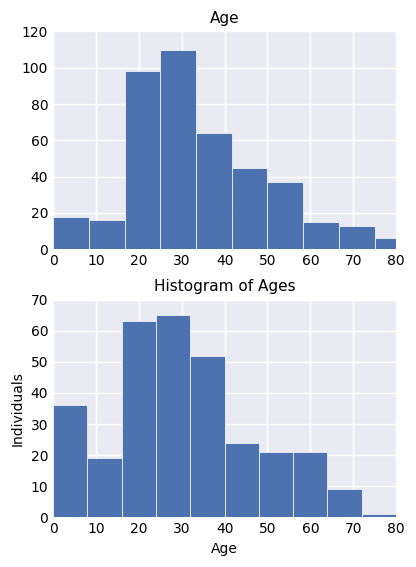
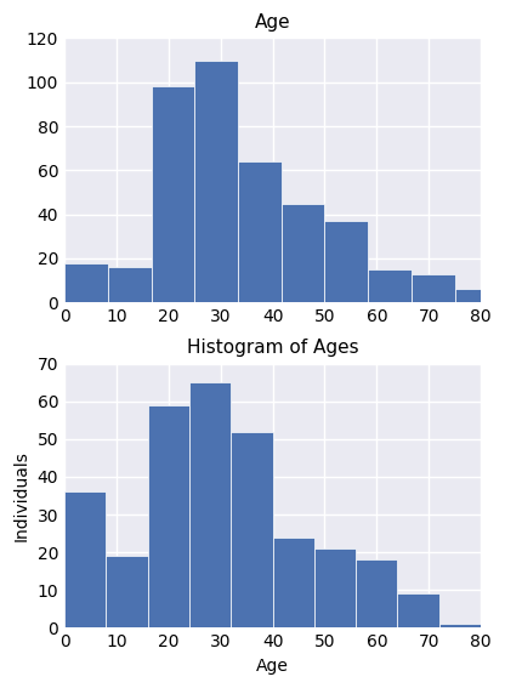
Histogram of Ages/20: 63 -> 59
Histogram of Ages/60: 21 -> 18
